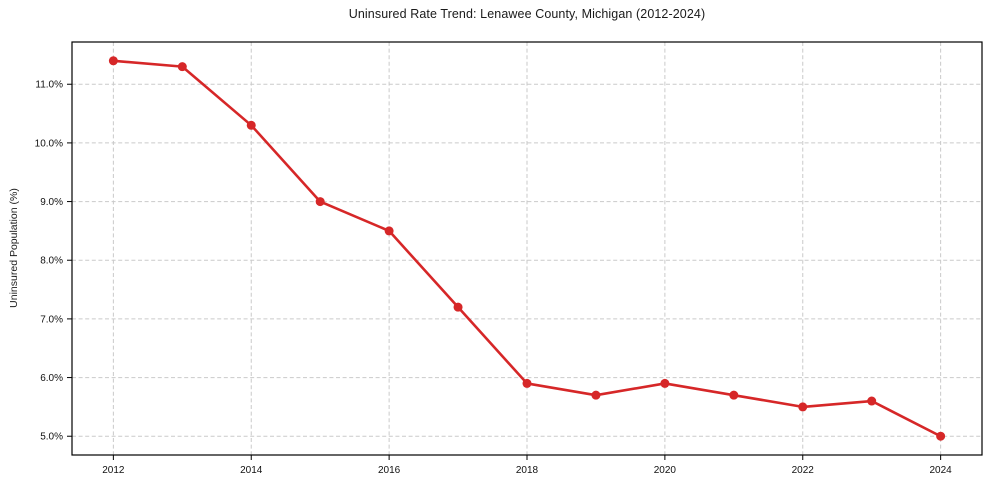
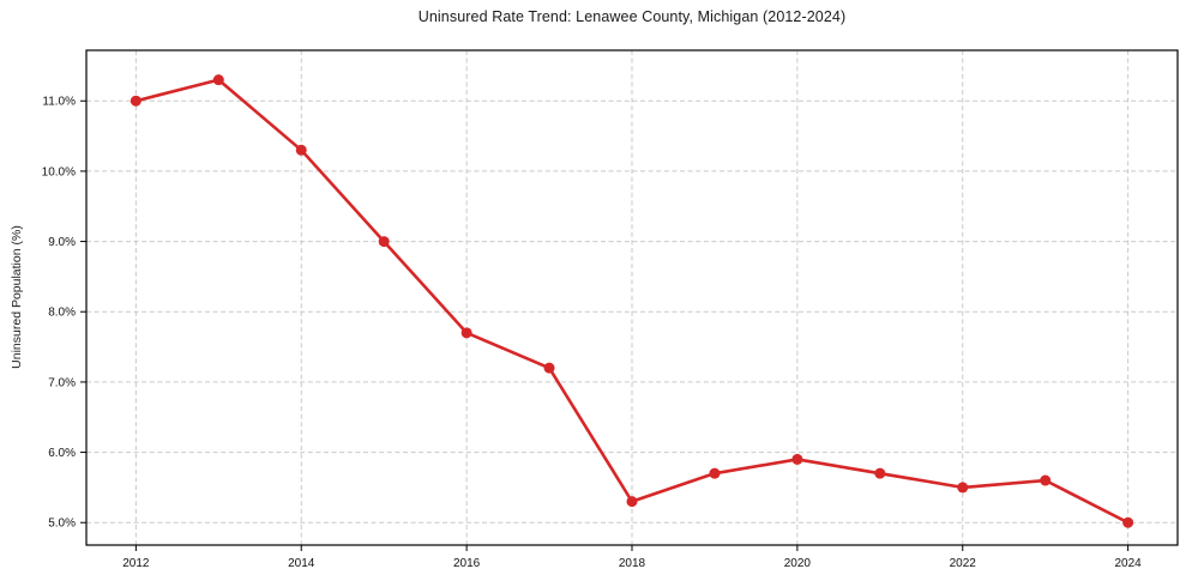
2012: 11.4% -> 11.0%
2016: 8.5% -> 7.7%
2018: 5.9% -> 5.3%
